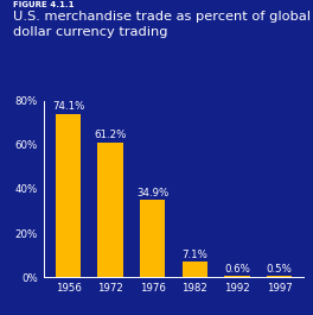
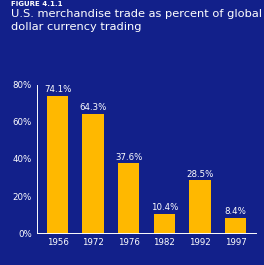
1972: 61.2% -> 64.3%
1976: 34.9% -> 37.6%
1982: 7.1% -> 10.4%
1992: 0.6% -> 28.5%
1997: 0.5% -> 8.4%
